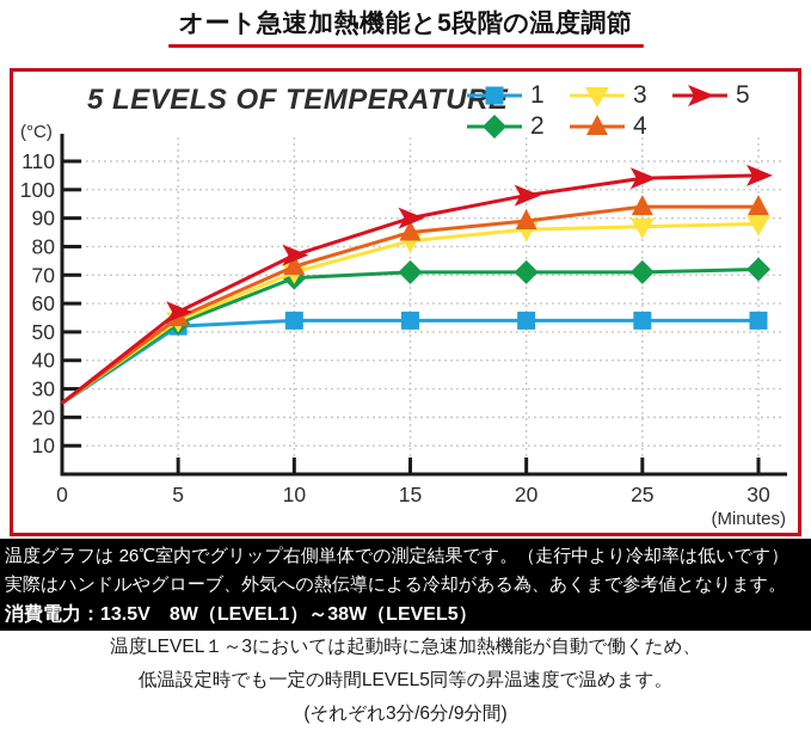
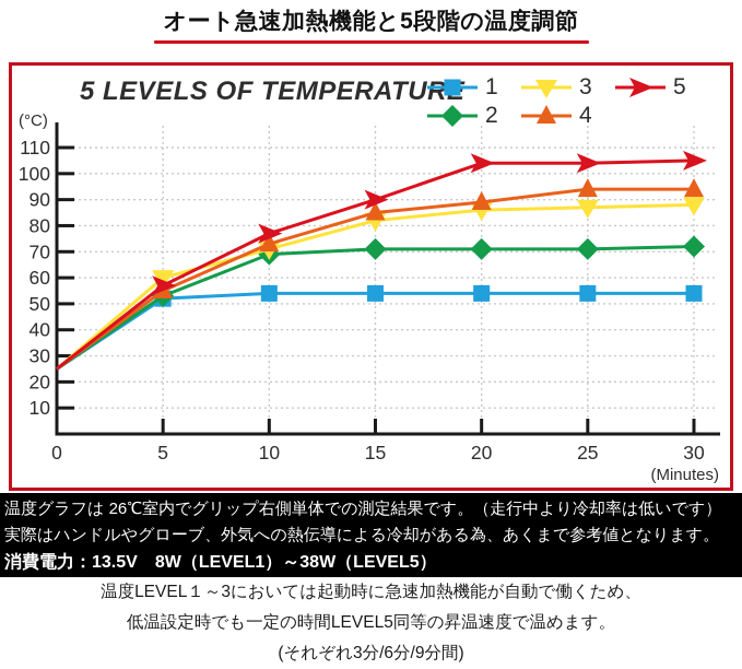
3/5: 54 -> 60
5/20: 98 -> 104
